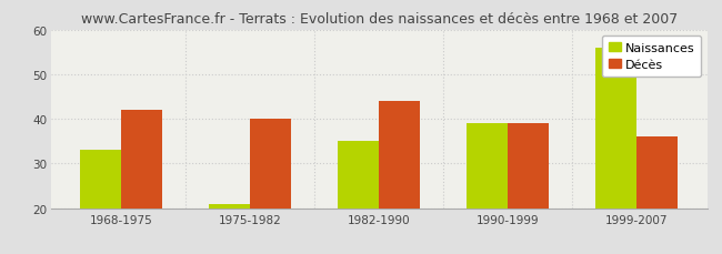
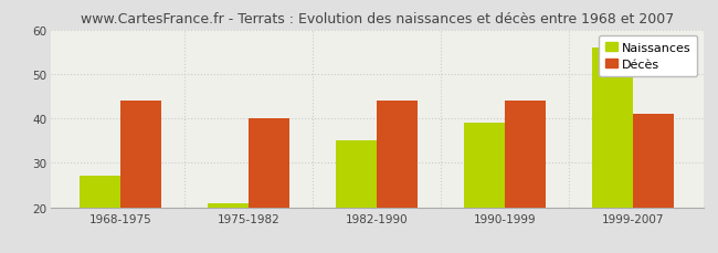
Naissances/1968-1975: 33 -> 27
Décès/1968-1975: 42 -> 44
Décès/1990-1999: 39 -> 44
Décès/1999-2007: 36 -> 41
